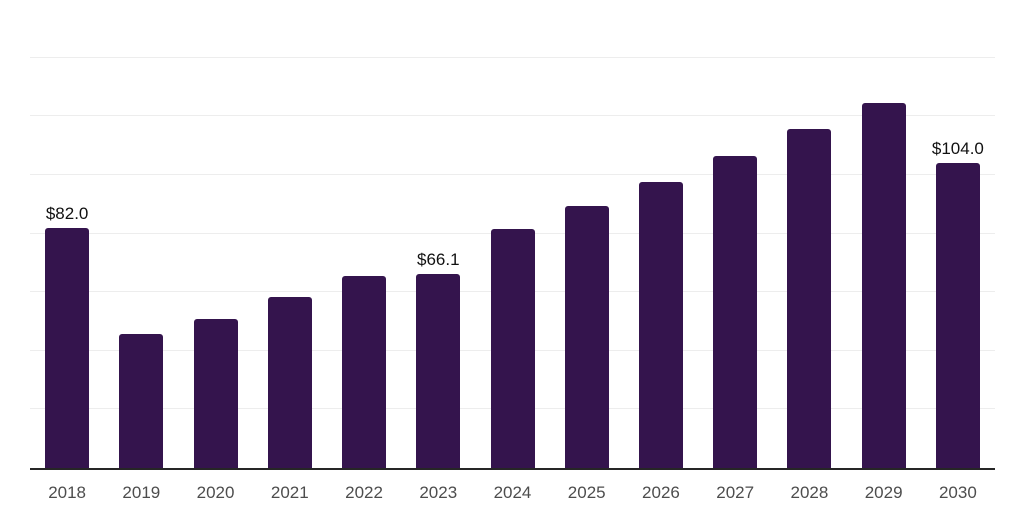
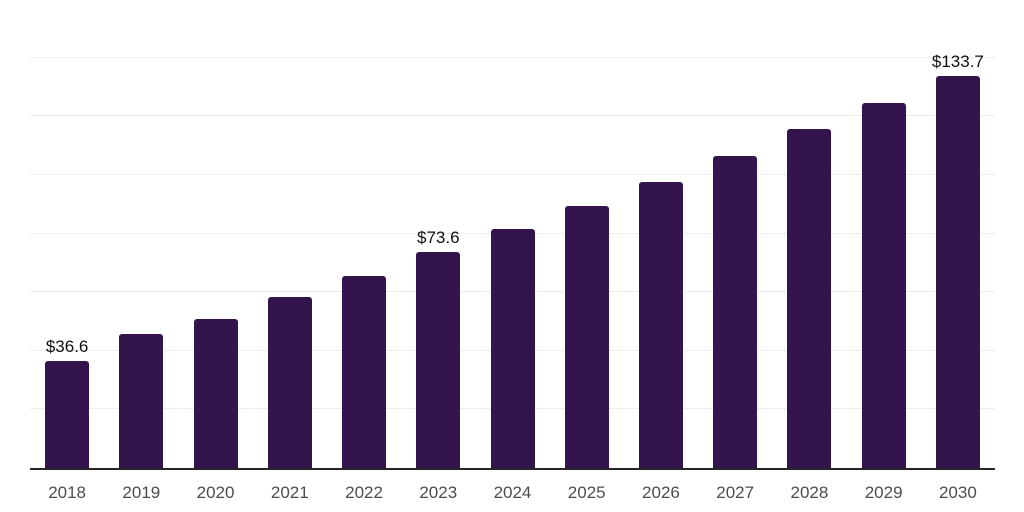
2018: $82.0 -> $36.6
2023: $66.1 -> $73.6
2030: $104.0 -> $133.7
